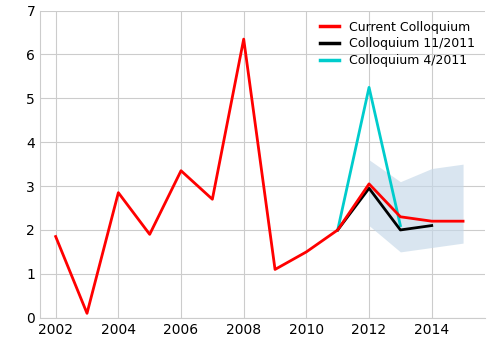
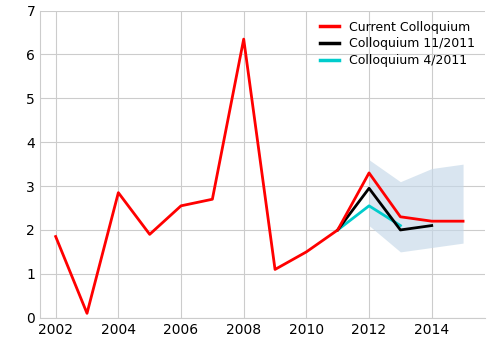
Current Colloquium/2006: 3.35 -> 2.55
Current Colloquium/2012: 3.05 -> 3.30
Colloquium 4/2011/2012: 5.25 -> 2.55
